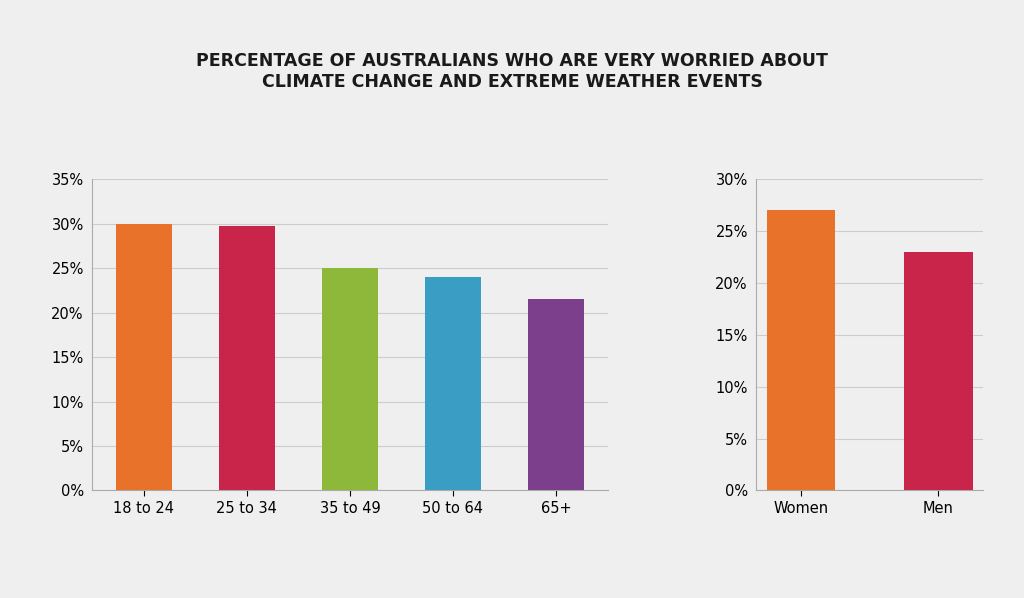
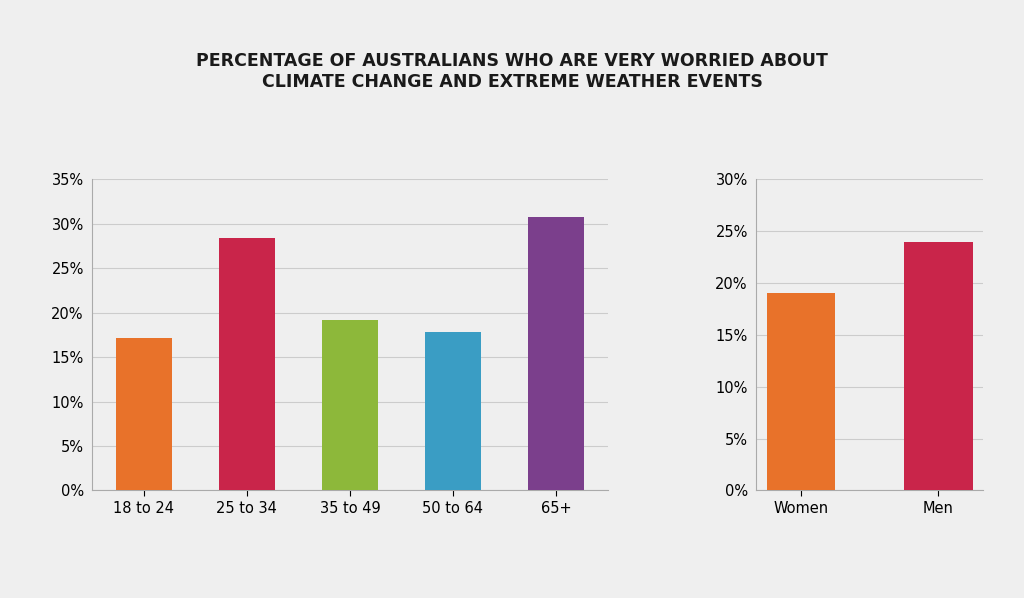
18 to 24: 30.0% -> 17.2%
25 to 34: 29.8% -> 28.4%
35 to 49: 25.0% -> 19.2%
50 to 64: 24.0% -> 17.8%
65+: 21.5% -> 30.8%
Women: 27% -> 19%
Men: 23% -> 24%
